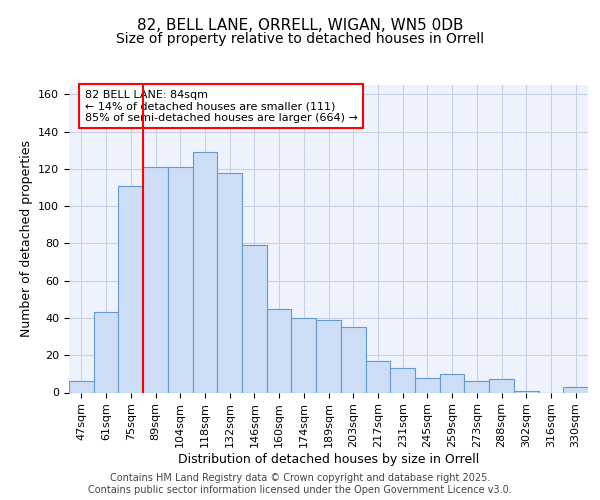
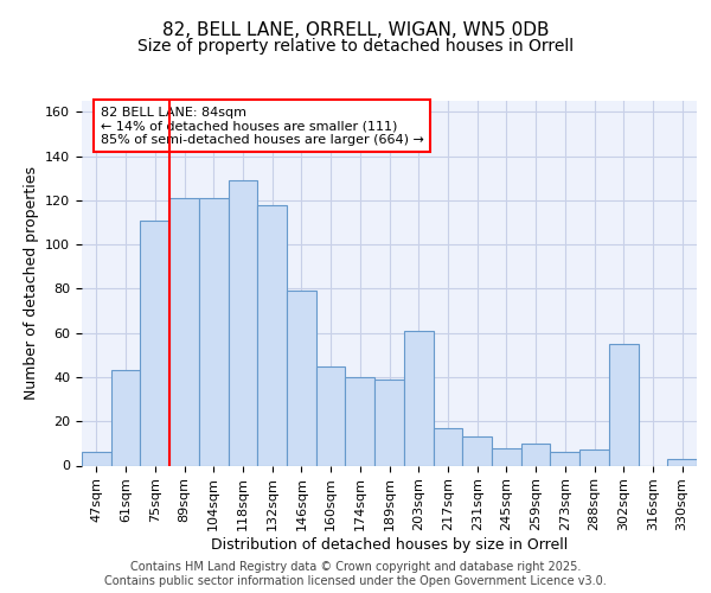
203sqm: 35 -> 61
302sqm: 1 -> 55
